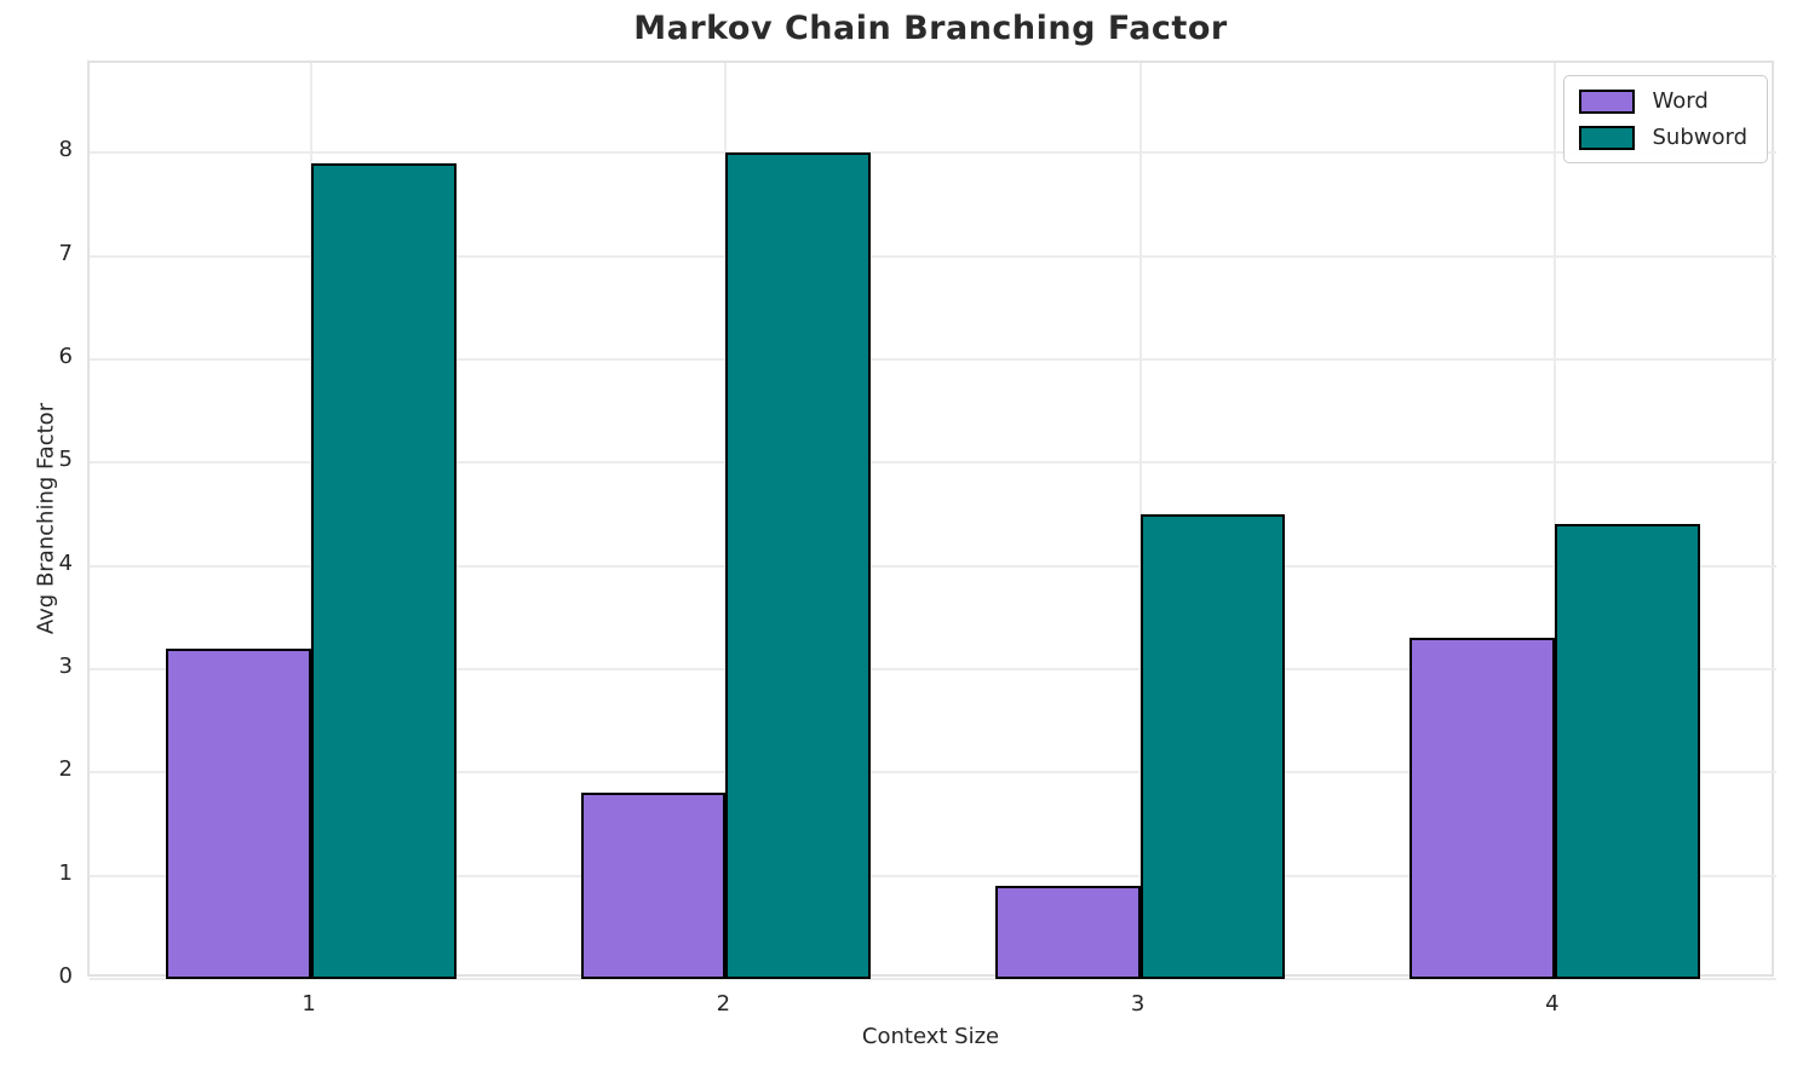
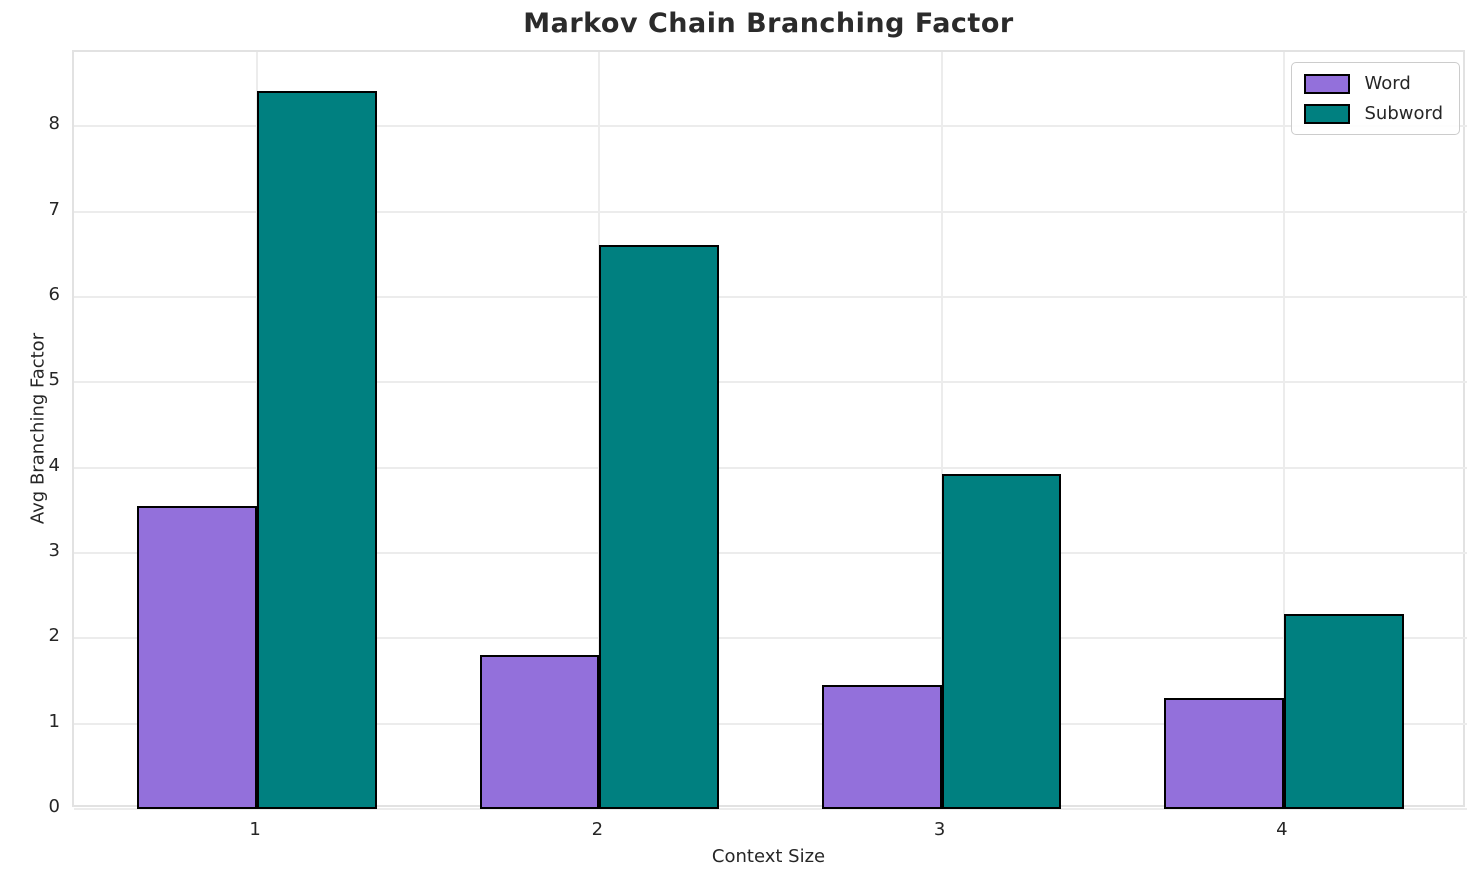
Word/1: 3.2 -> 3.5
Subword/1: 7.9 -> 8.4
Subword/2: 8.0 -> 6.6
Word/3: 0.9 -> 1.4
Subword/3: 4.5 -> 3.9
Word/4: 3.3 -> 1.3
Subword/4: 4.4 -> 2.3
